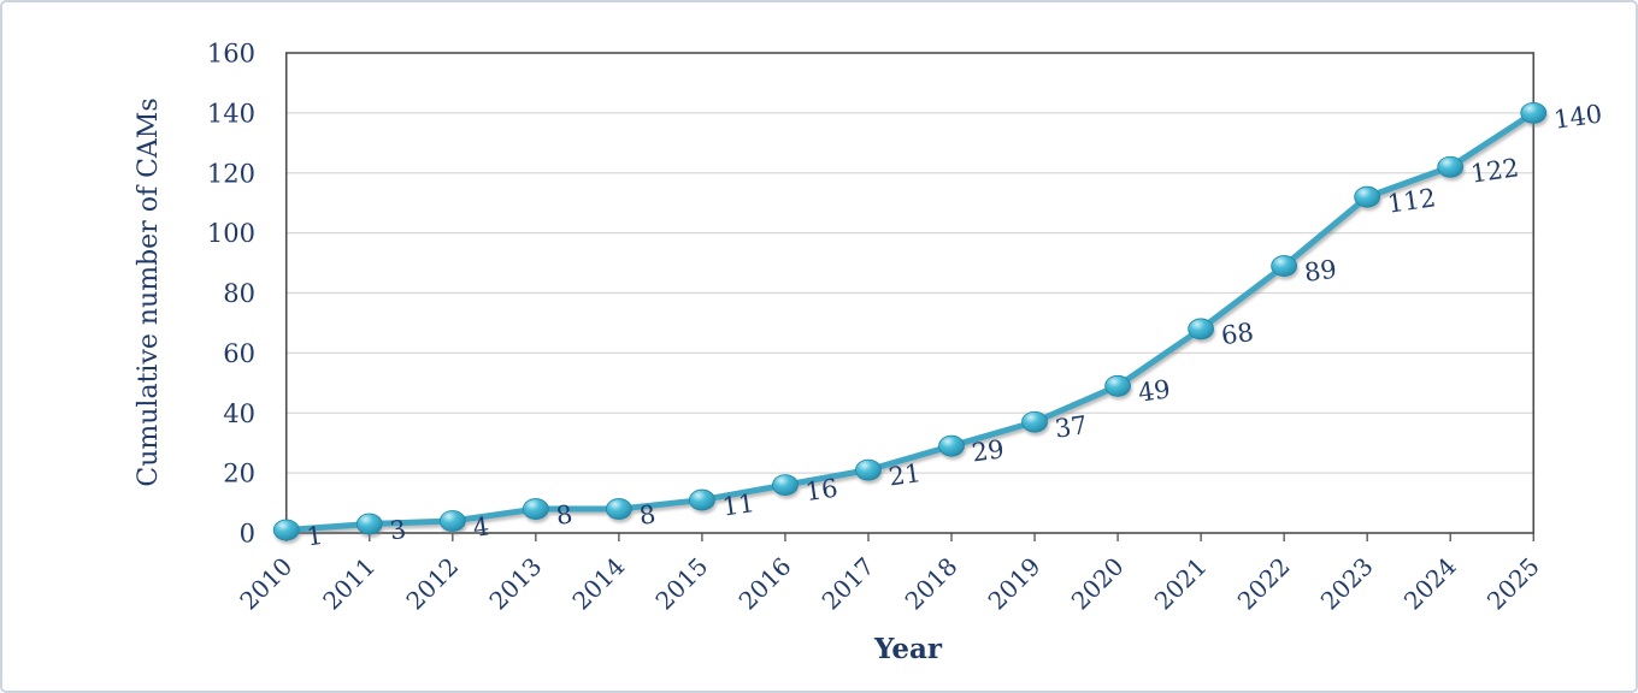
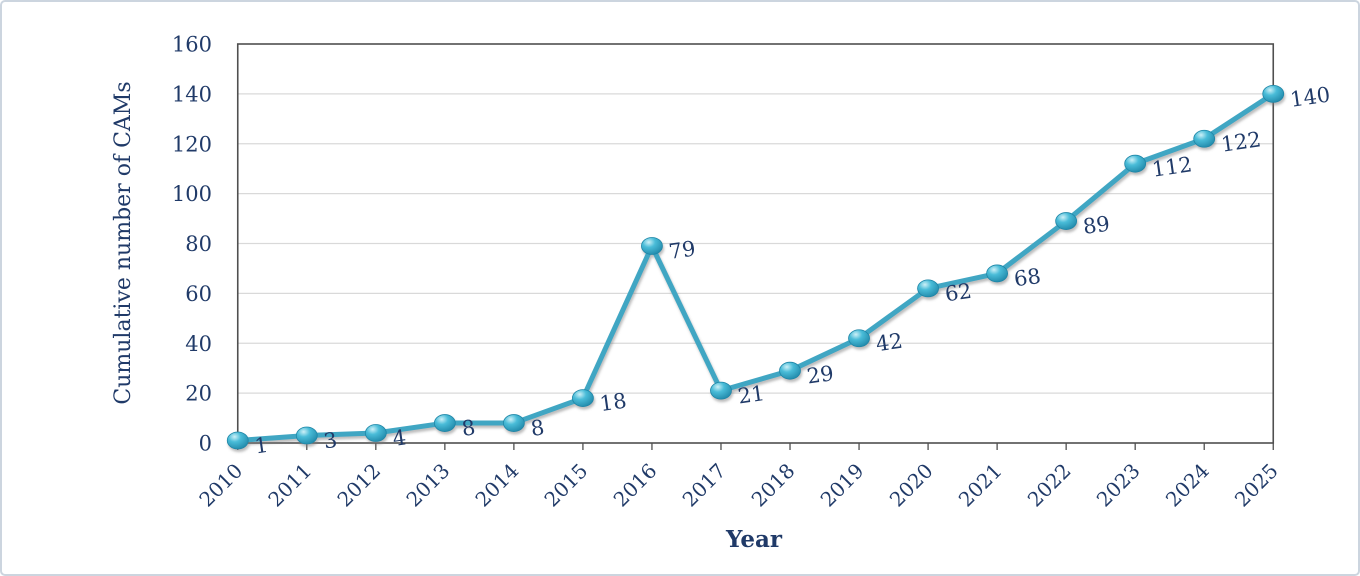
2015: 11 -> 18
2016: 16 -> 79
2019: 37 -> 42
2020: 49 -> 62
